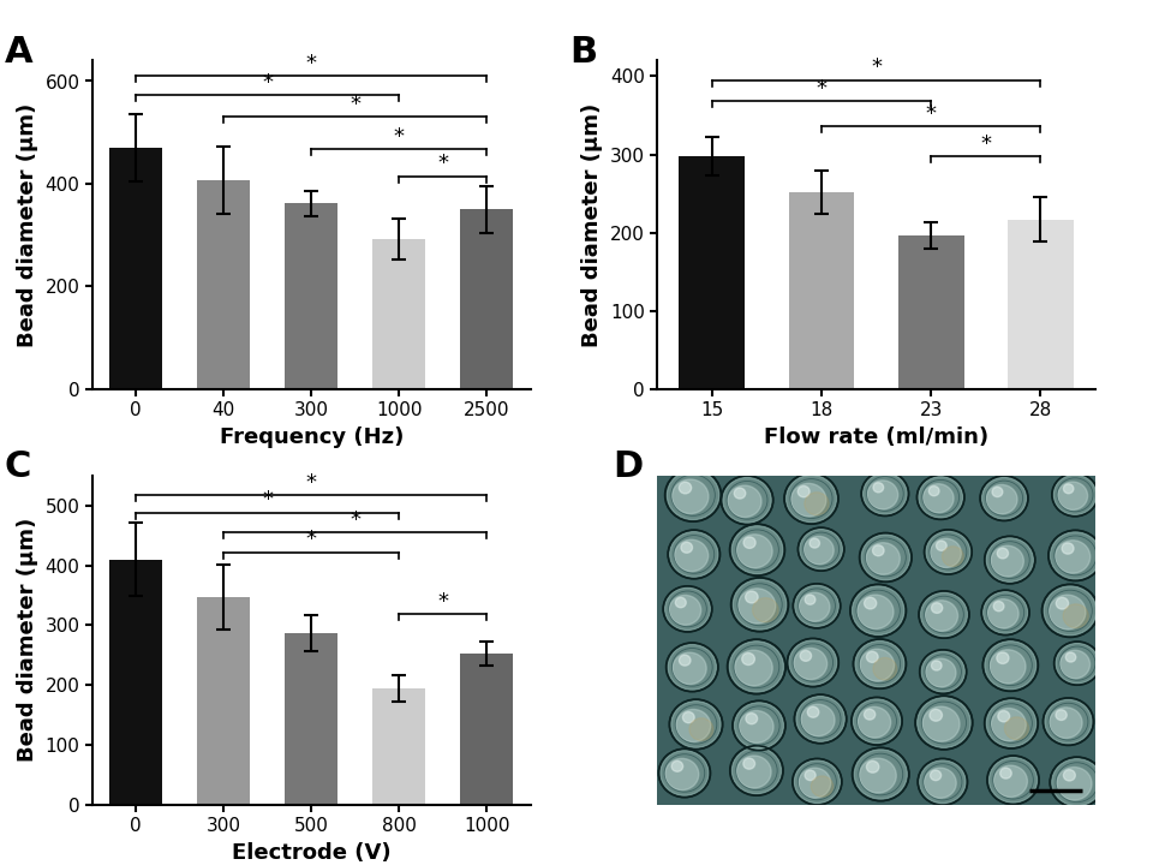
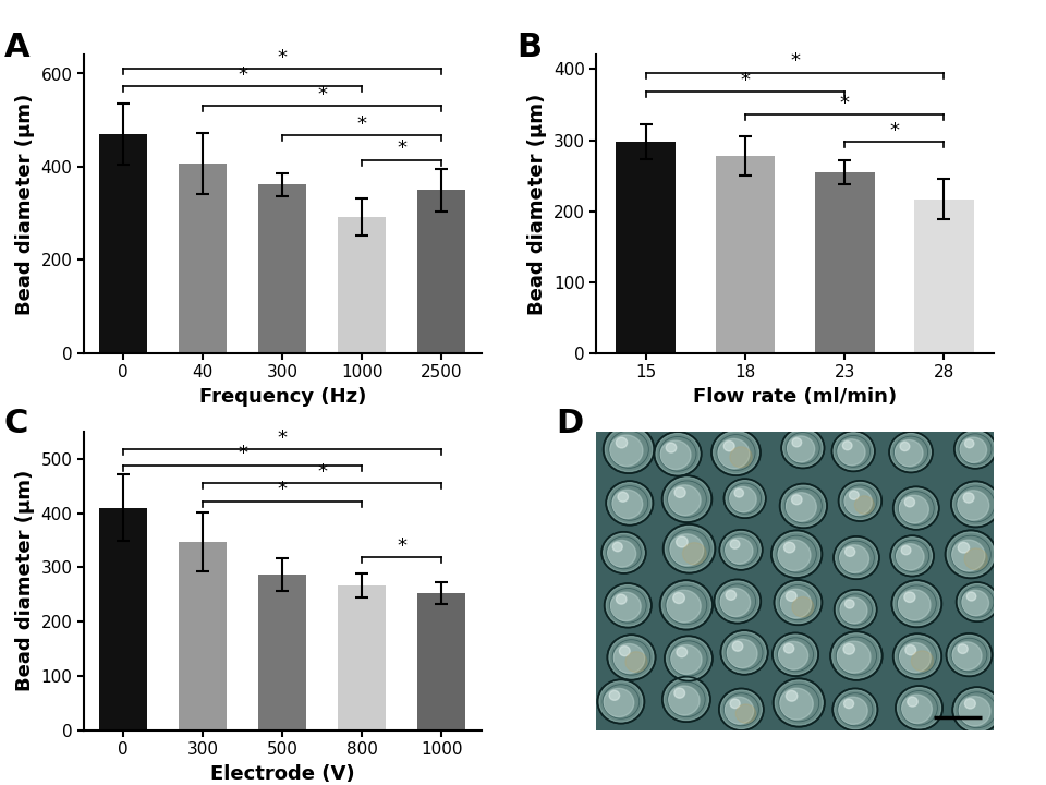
18: 252 -> 278
23: 196 -> 255
800: 195 -> 267
